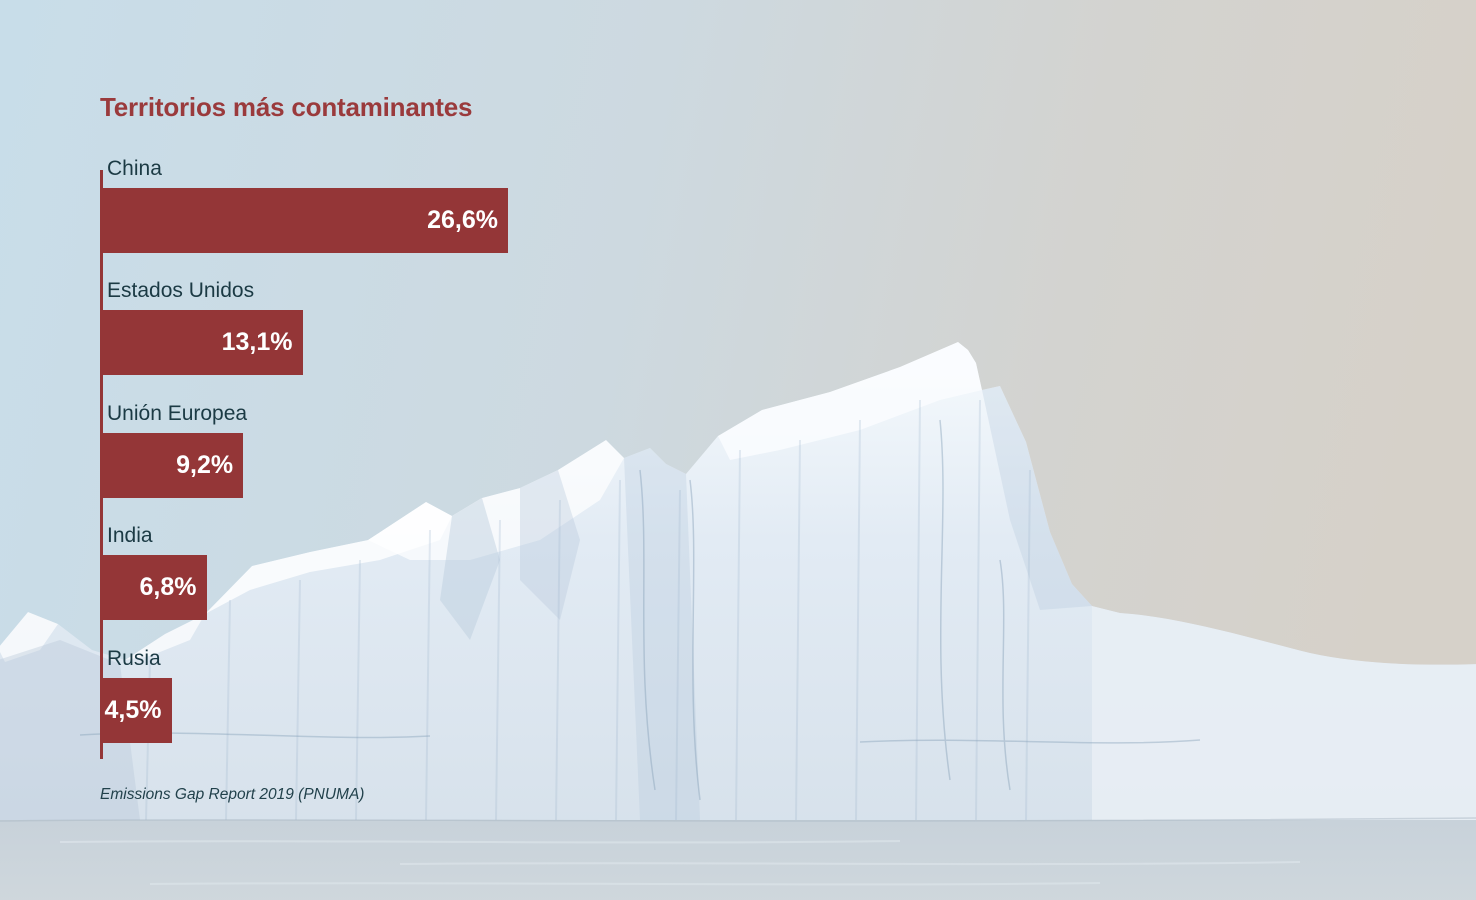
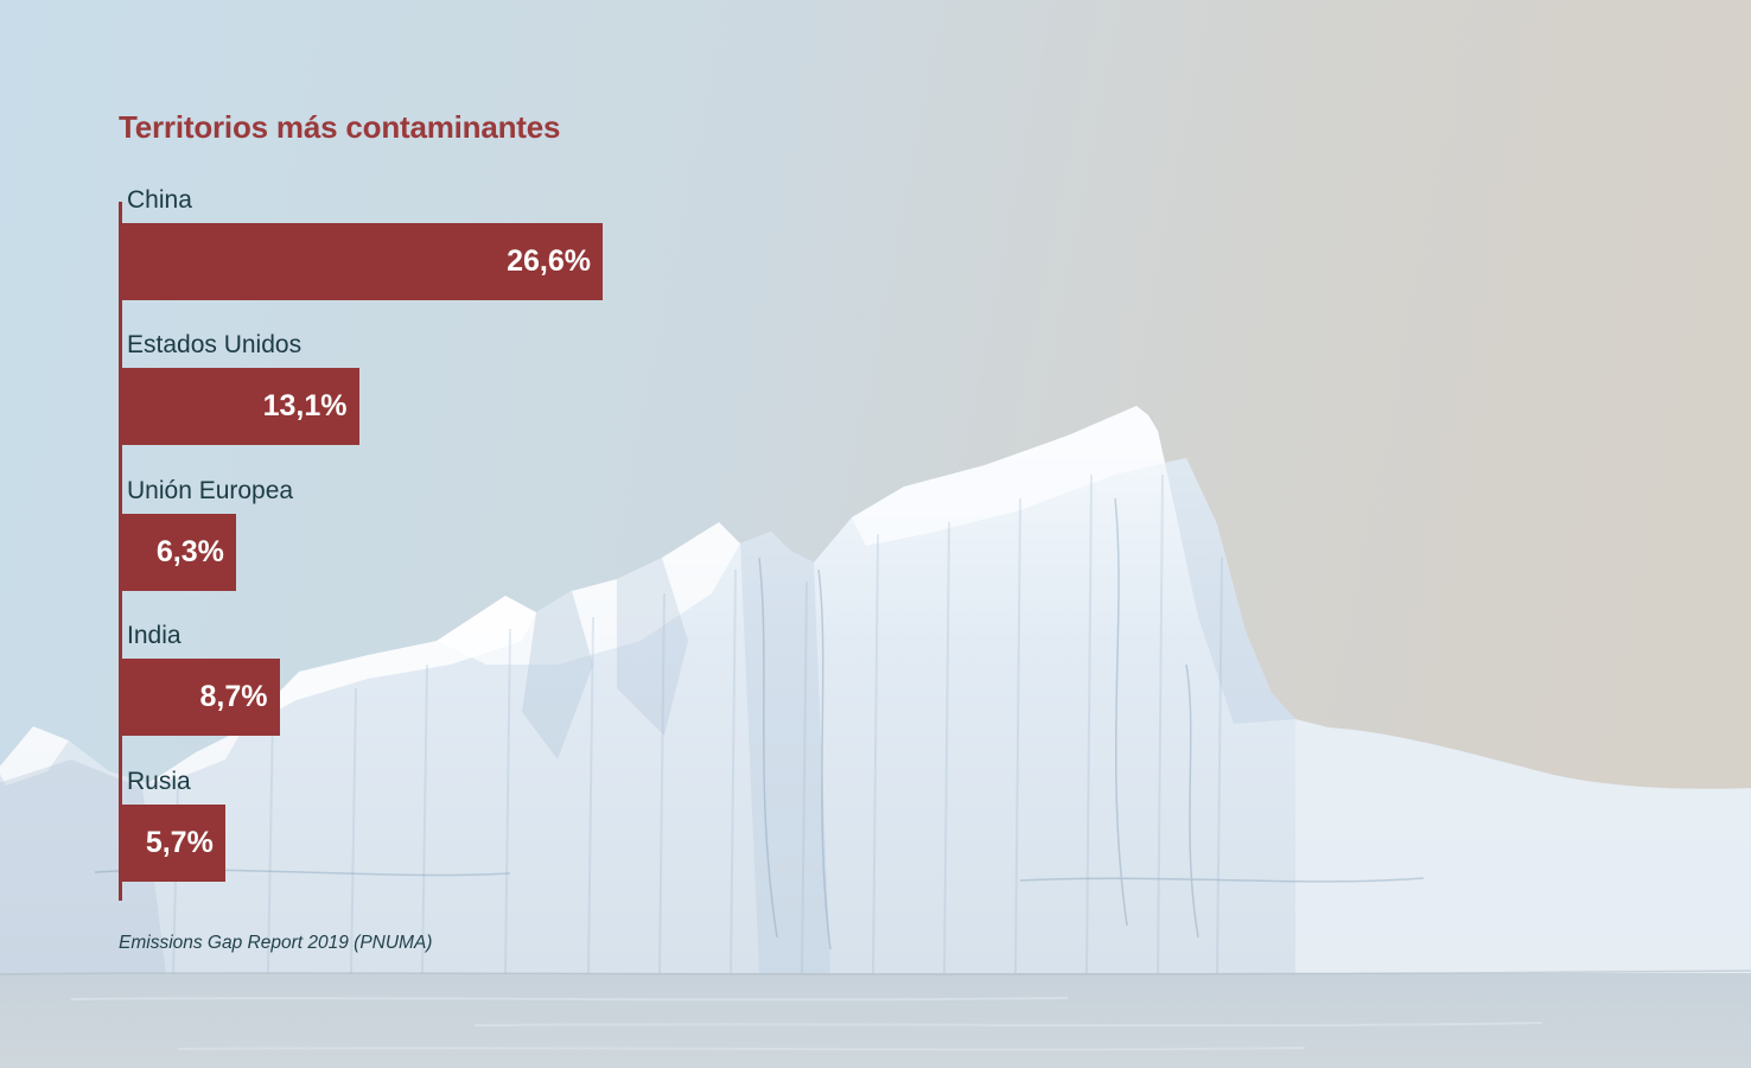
Unión Europea: 9,2% -> 6,3%
India: 6,8% -> 8,7%
Rusia: 4,5% -> 5,7%
